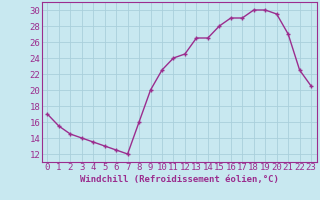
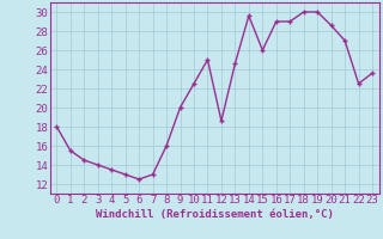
0: 17.0 -> 18.0
7: 12.0 -> 13.0
11: 24.0 -> 25.0
12: 24.5 -> 18.6
13: 26.5 -> 24.6
14: 26.5 -> 29.6
15: 28.0 -> 26.0
20: 29.5 -> 28.6
23: 20.5 -> 23.6
